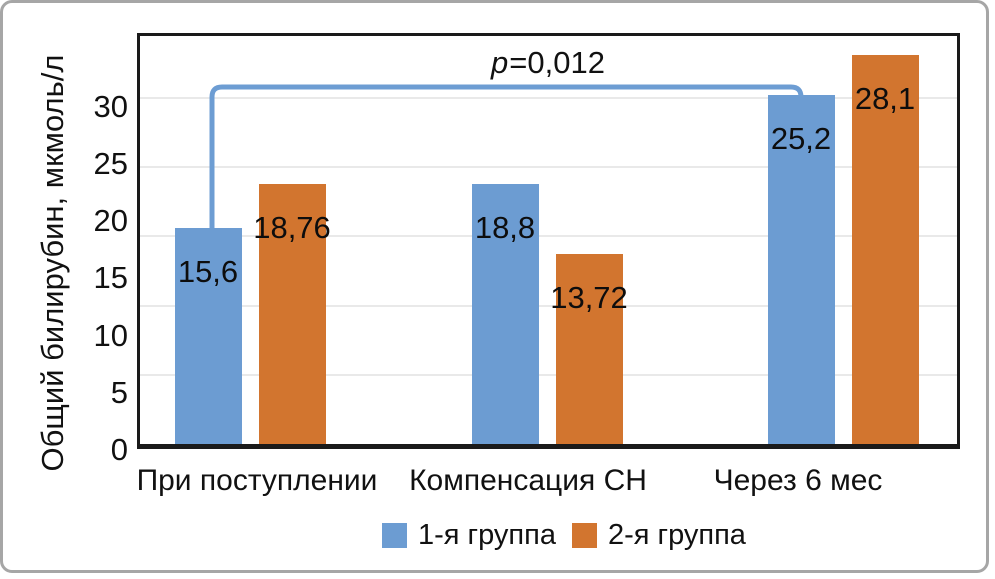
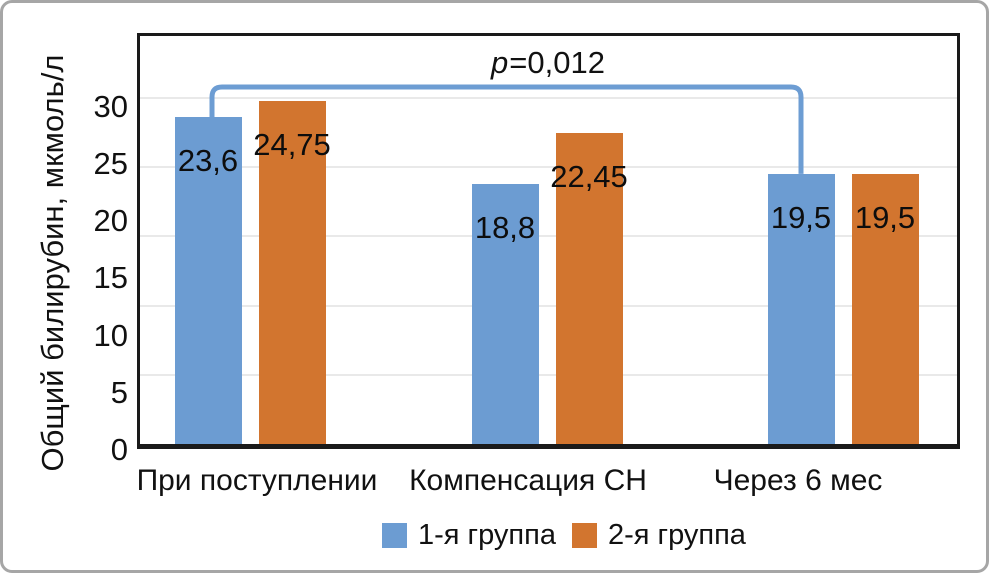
1-я группа/При поступлении: 15,6 -> 23,6
2-я группа/При поступлении: 18,76 -> 24,75
2-я группа/Компенсация СН: 13,72 -> 22,45
1-я группа/Через 6 мес: 25,2 -> 19,5
2-я группа/Через 6 мес: 28,1 -> 19,5
